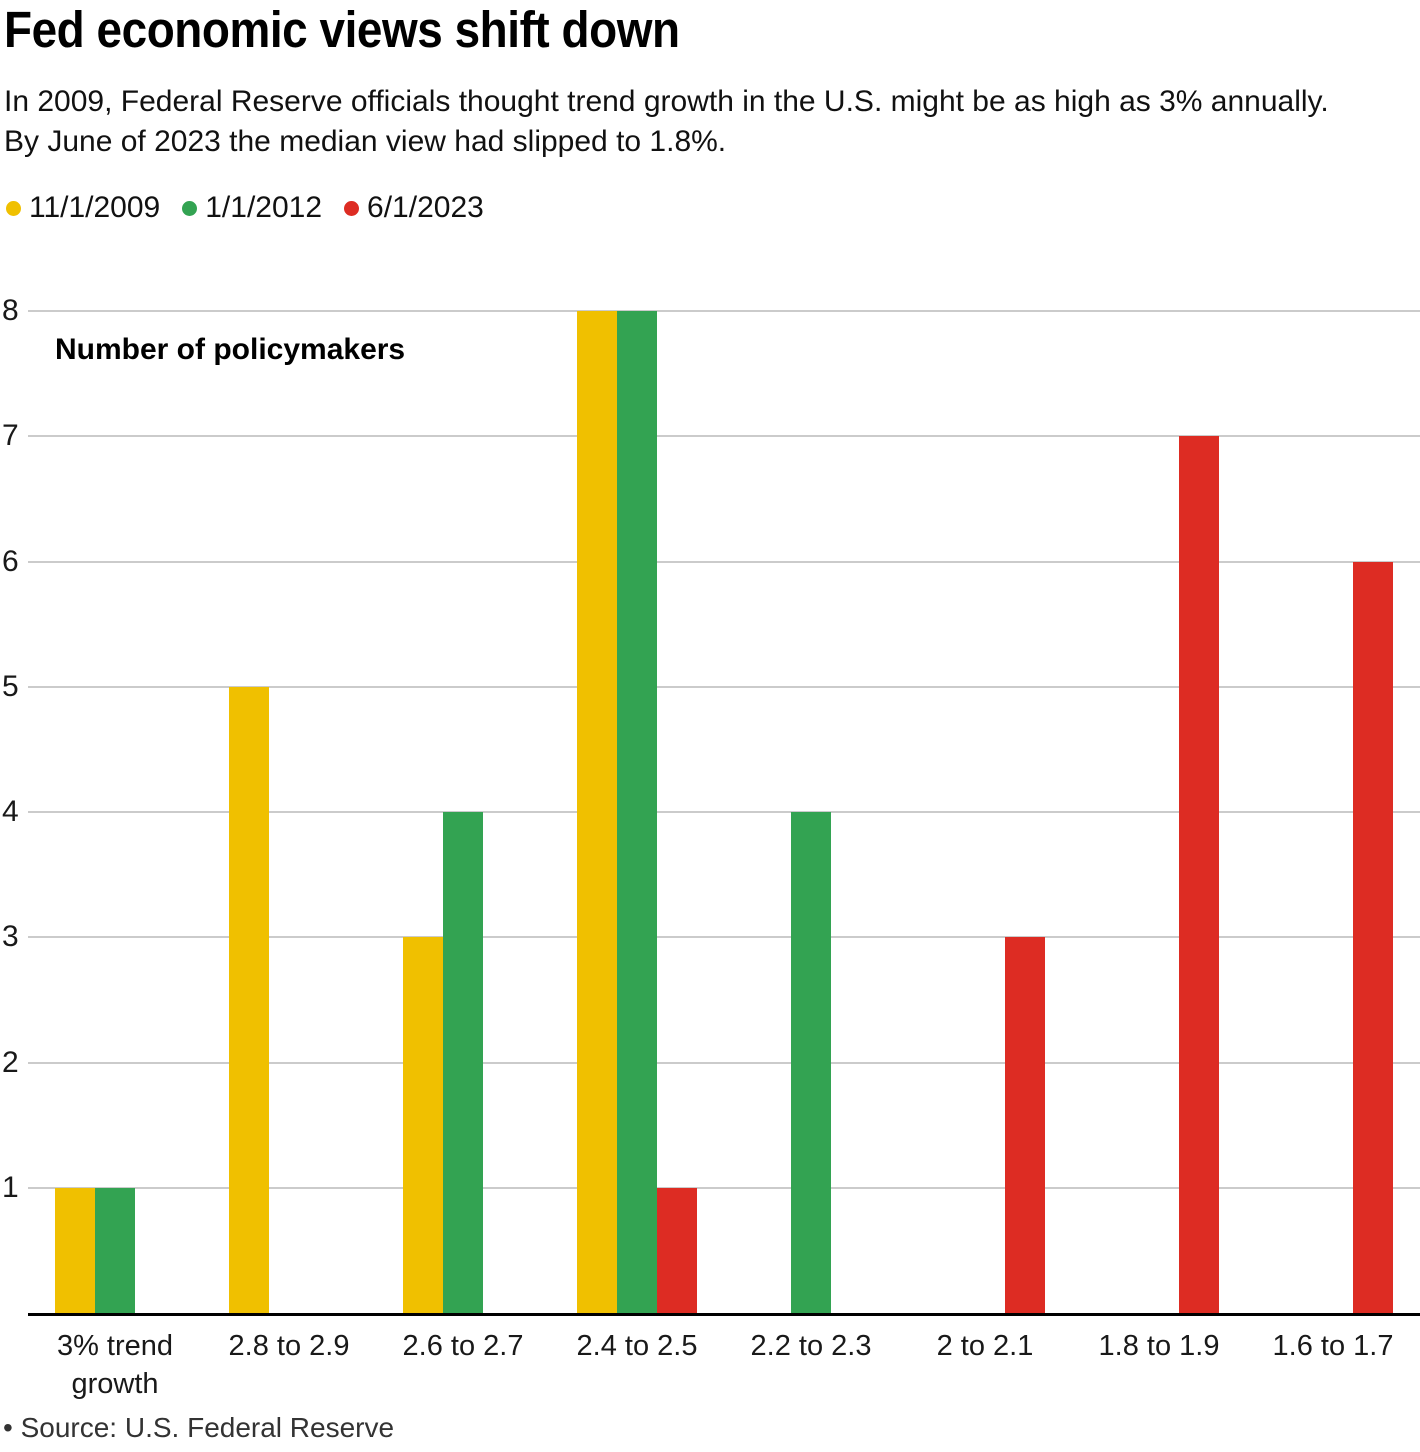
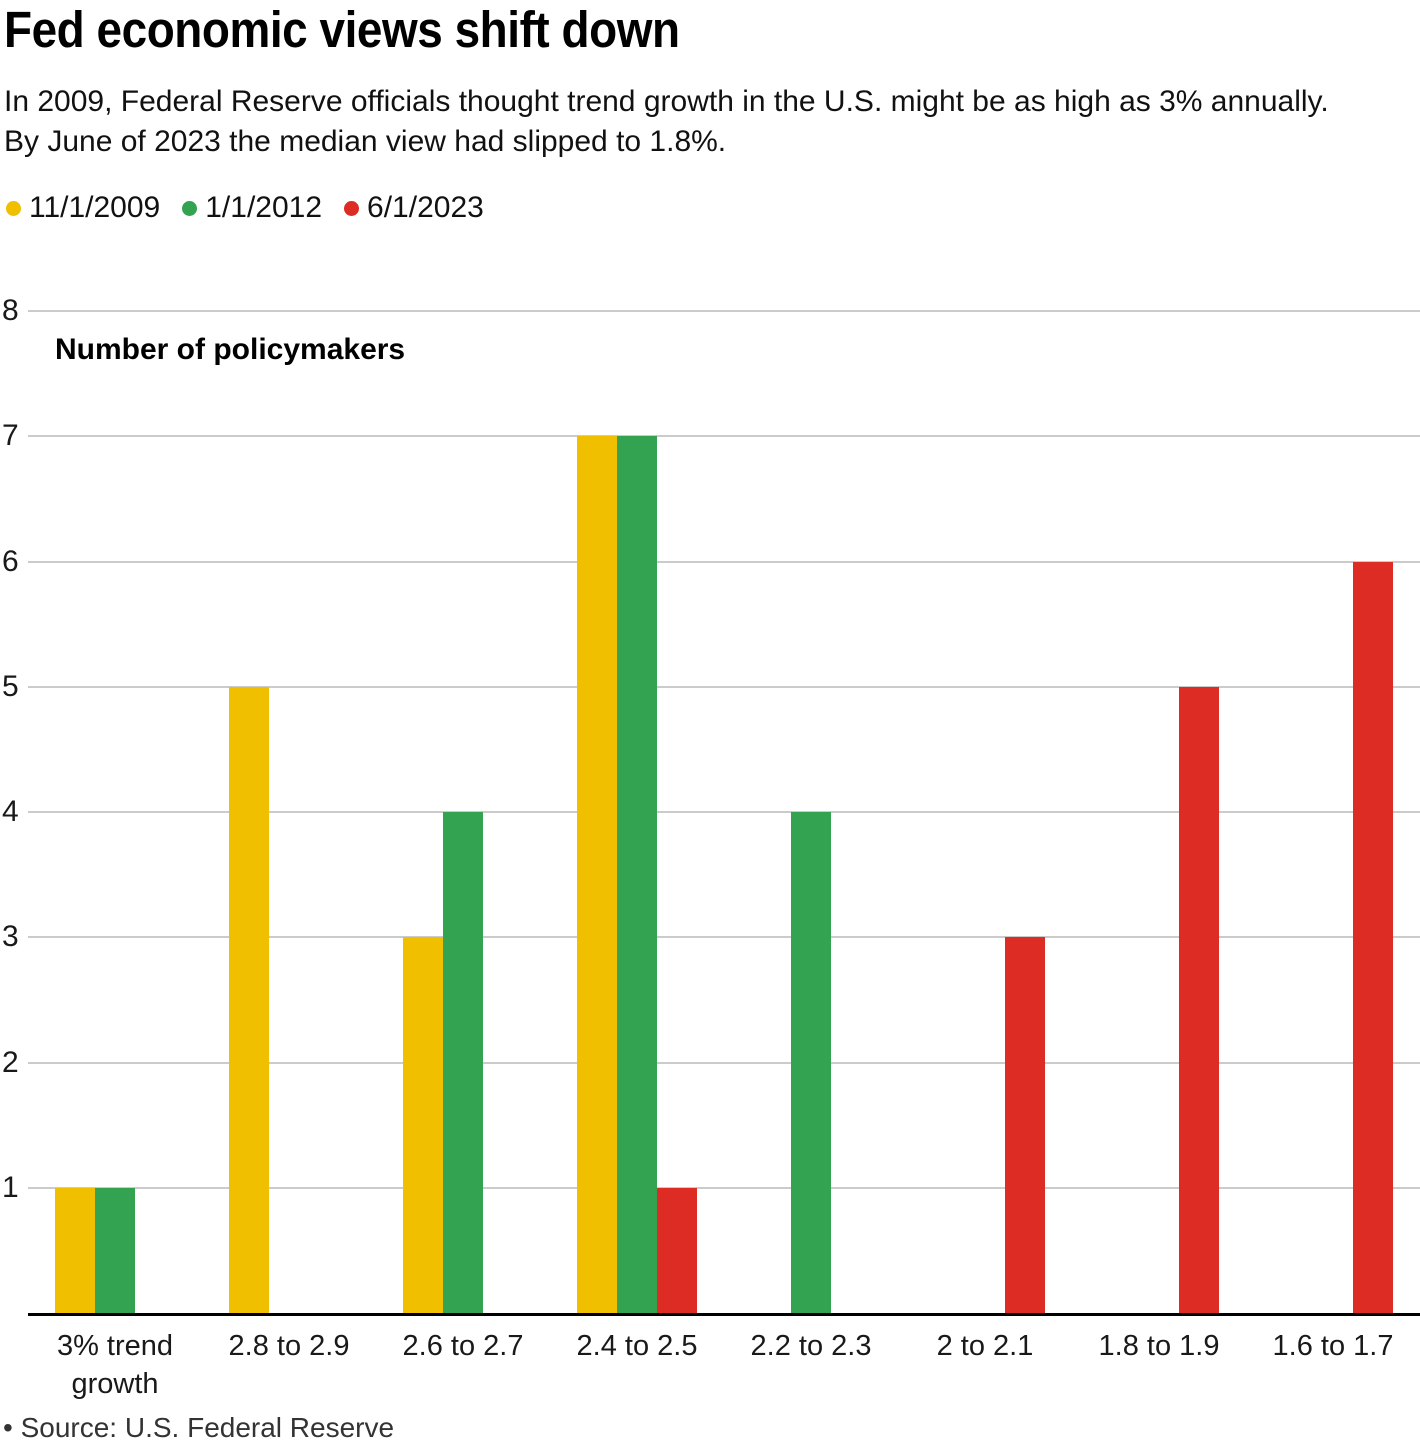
11/1/2009/2.4 to 2.5: 8 -> 7
1/1/2012/2.4 to 2.5: 8 -> 7
6/1/2023/1.8 to 1.9: 7 -> 5
